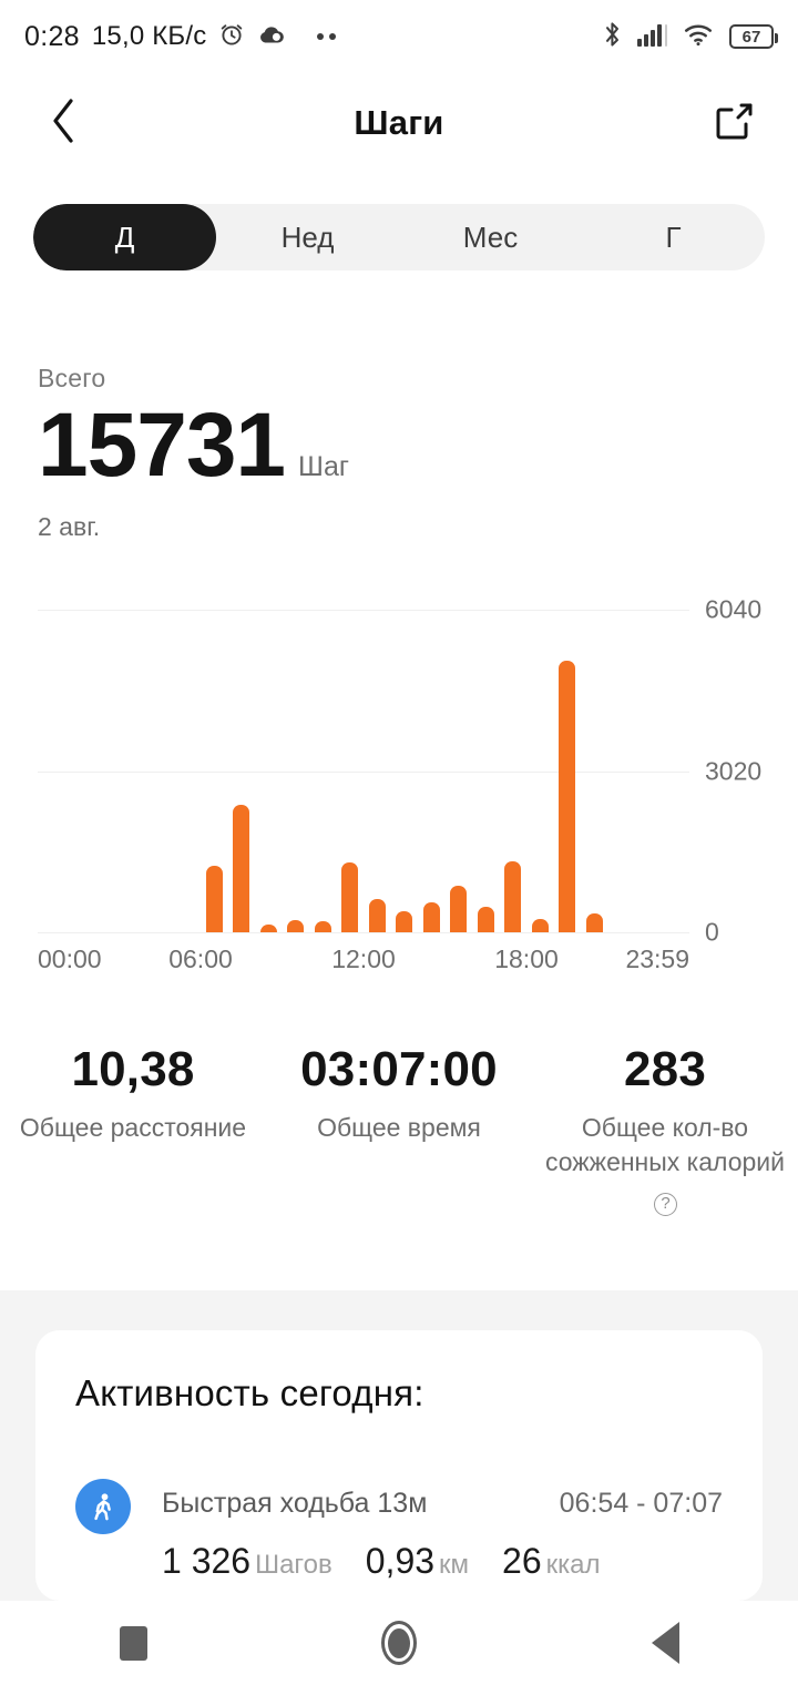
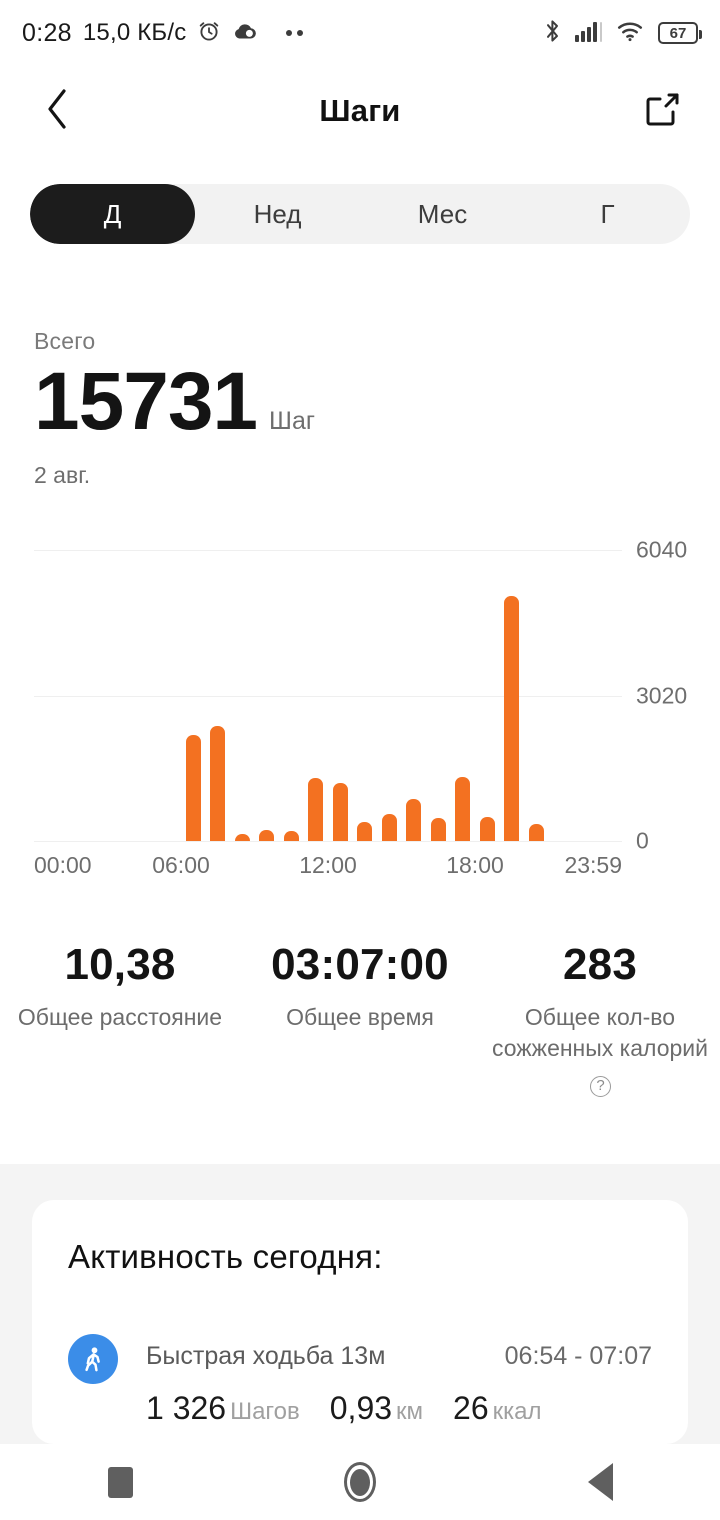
06:00: 1200 -> 2200
12:00: 600 -> 1200
18:00: 200 -> 500
